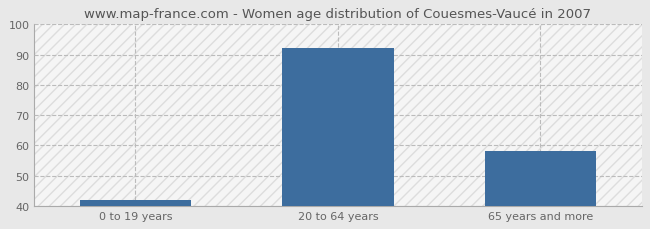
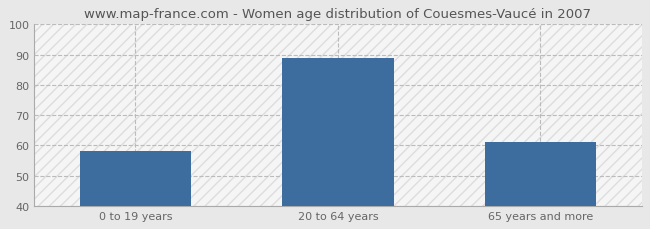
0 to 19 years: 42 -> 58
20 to 64 years: 92 -> 89
65 years and more: 58 -> 61
